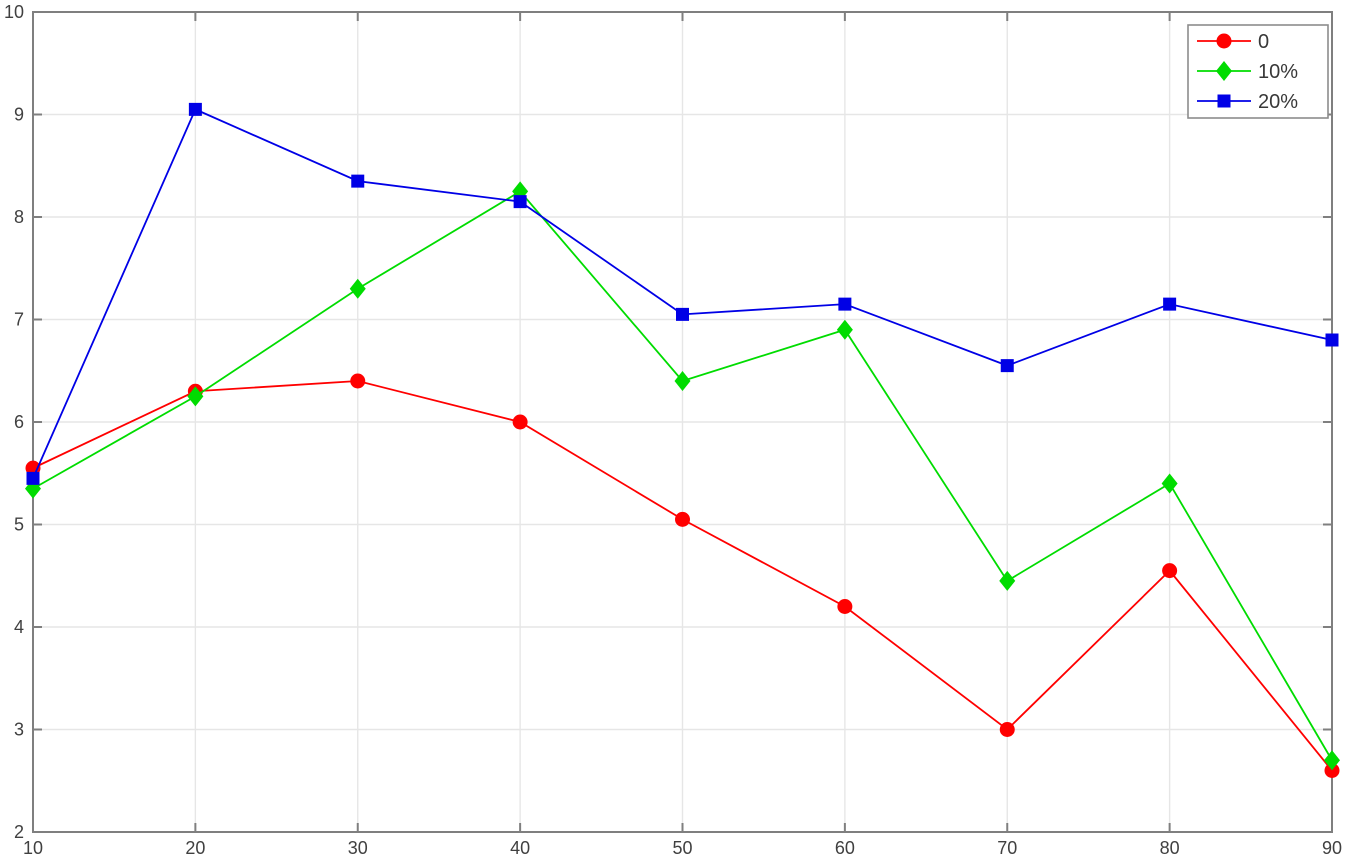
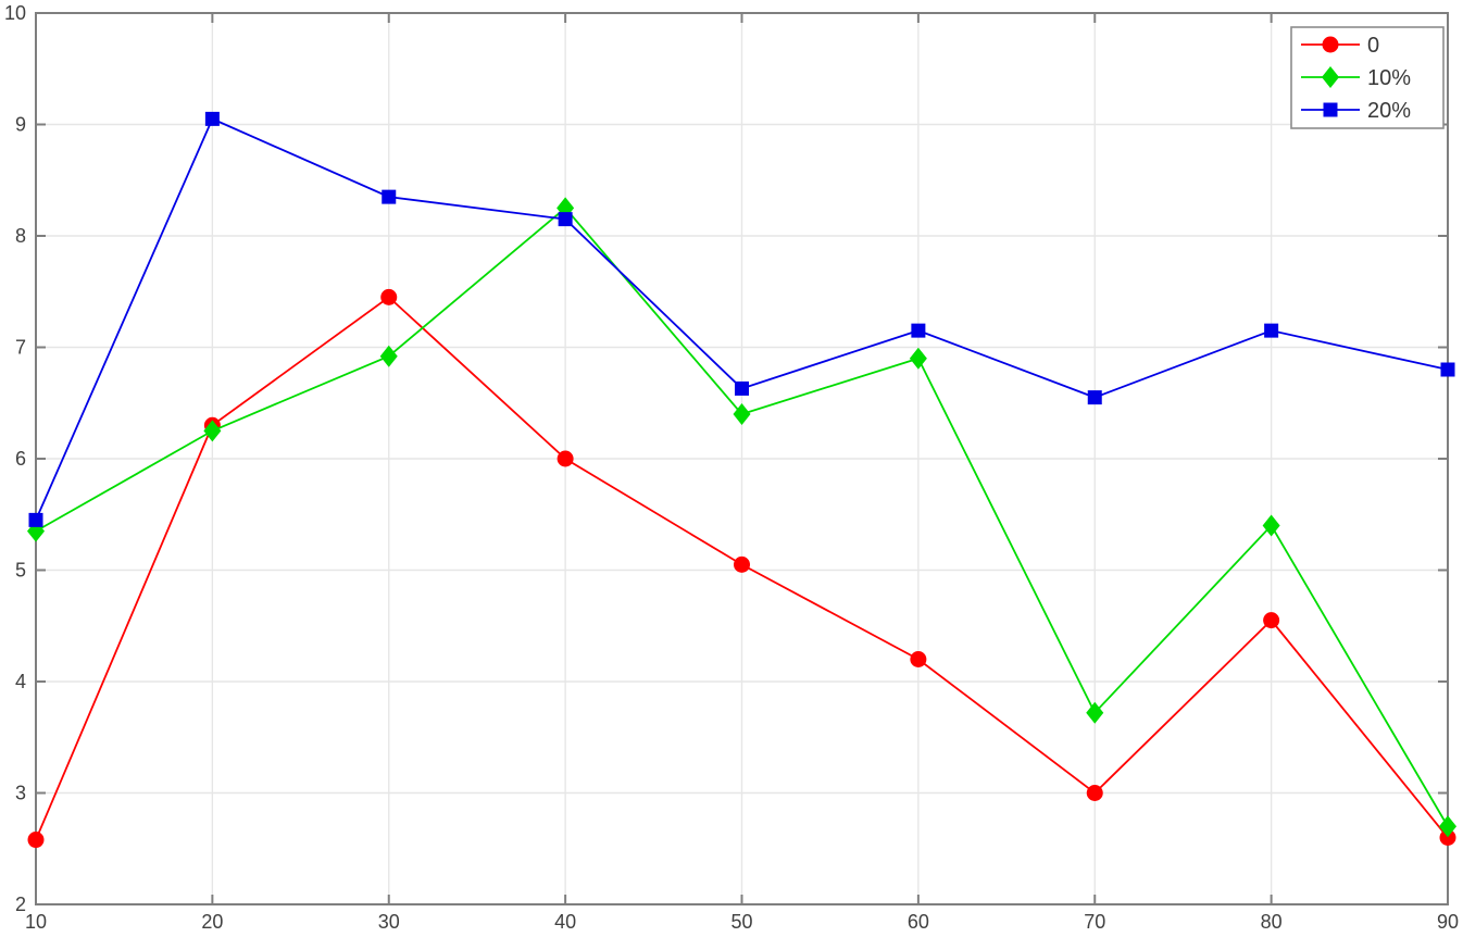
0/10: 5.55 -> 2.58
0/30: 6.40 -> 7.45
10%/30: 7.30 -> 6.92
20%/50: 7.05 -> 6.63
10%/70: 4.45 -> 3.72
